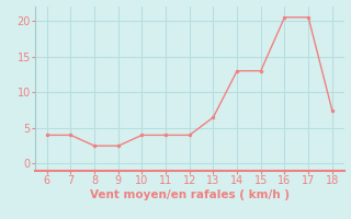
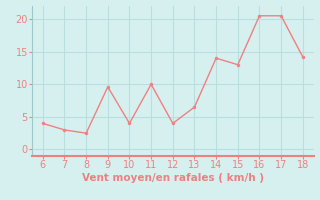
7: 4.0 -> 3.0
9: 2.5 -> 9.6
11: 4.0 -> 10.0
14: 13.0 -> 14.0
18: 7.5 -> 14.2
